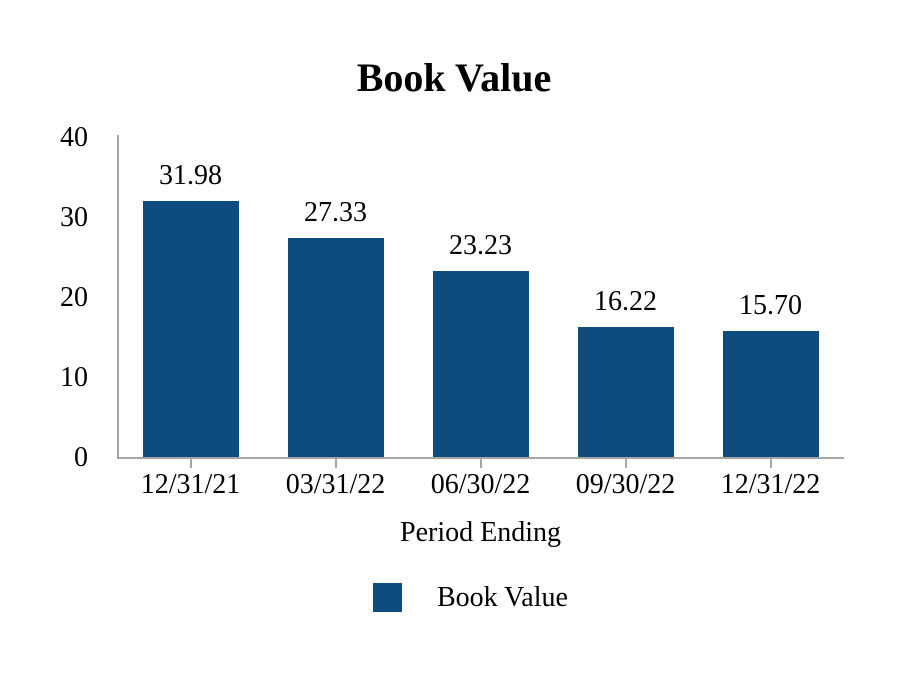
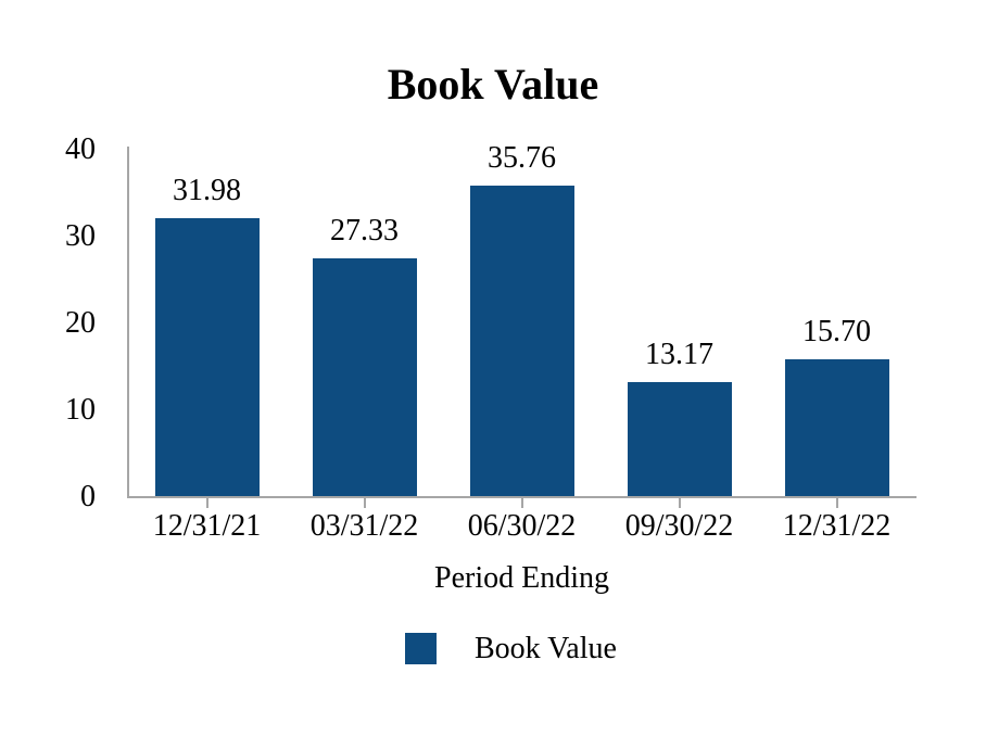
06/30/22: 23.23 -> 35.76
09/30/22: 16.22 -> 13.17
